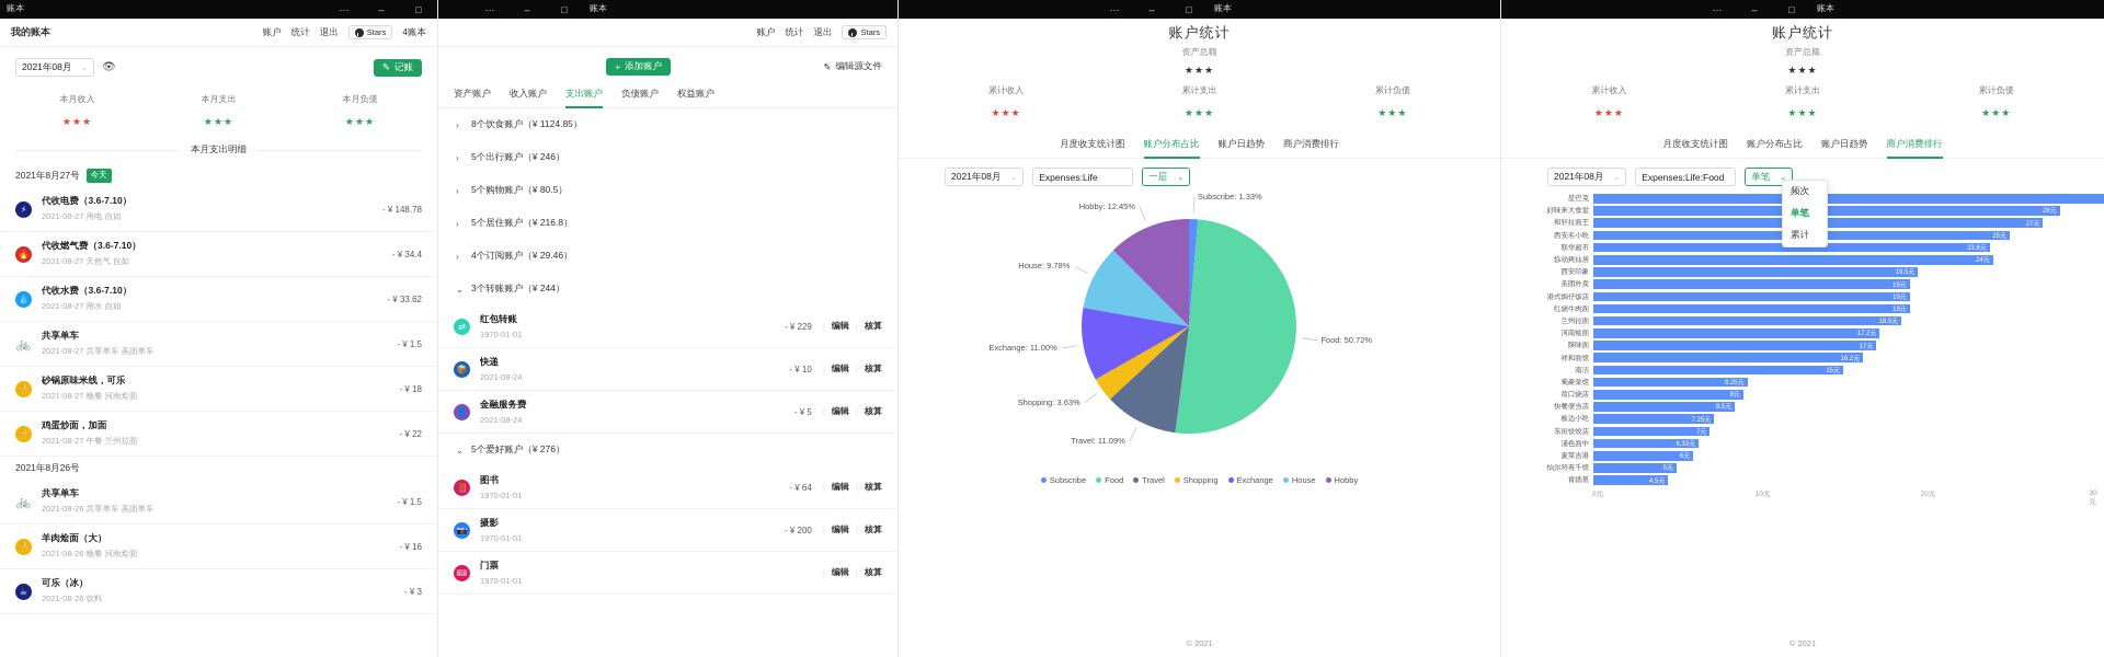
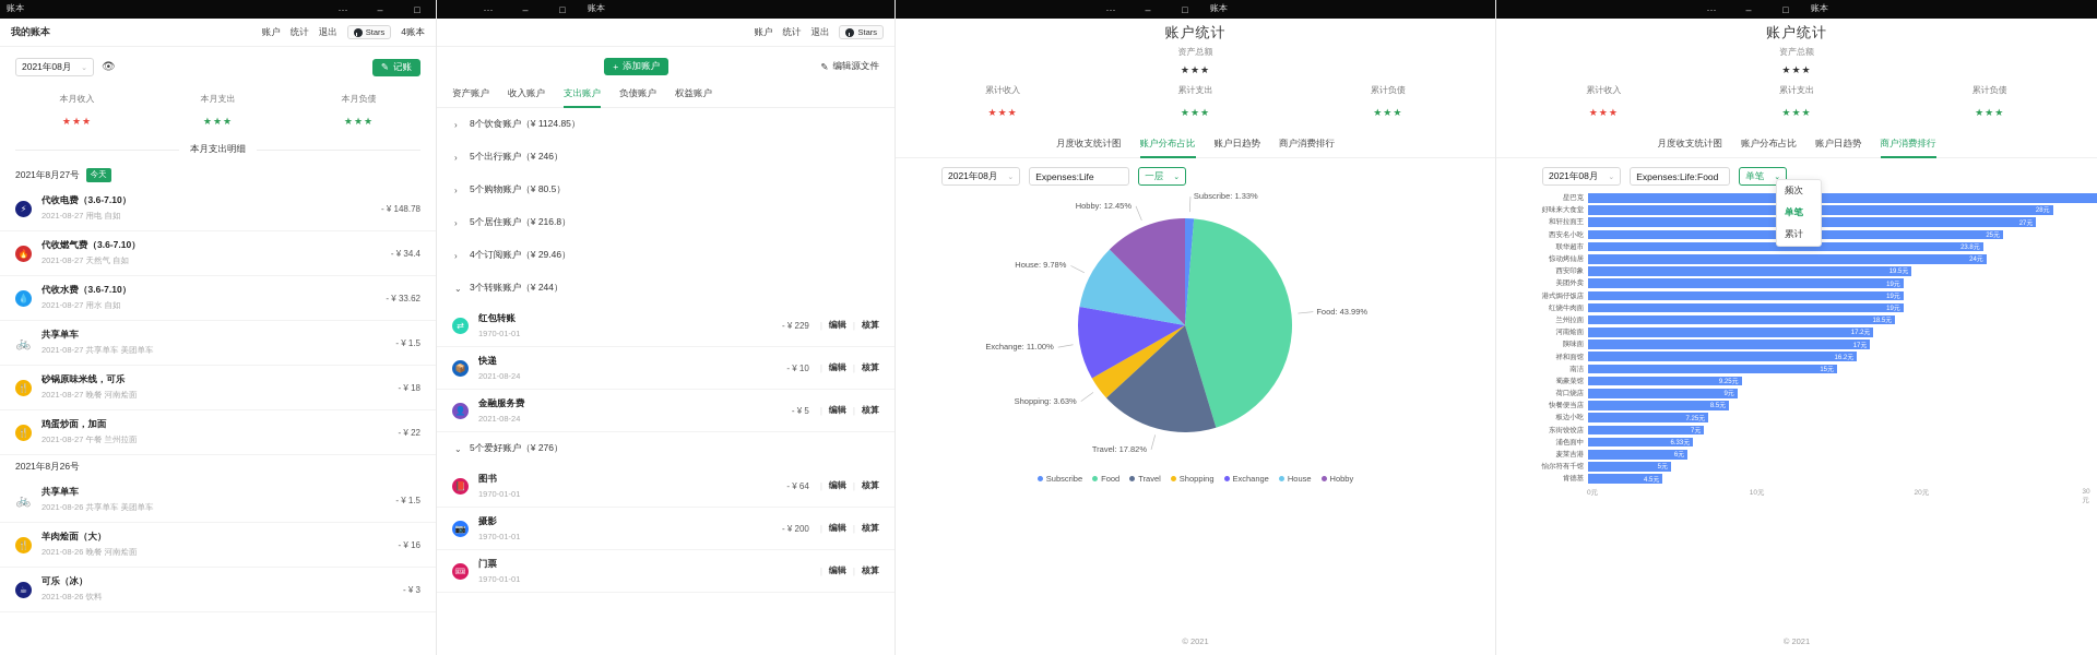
账户分布占比/Food: 50.72% -> 43.99%
账户分布占比/Travel: 11.09% -> 17.82%
